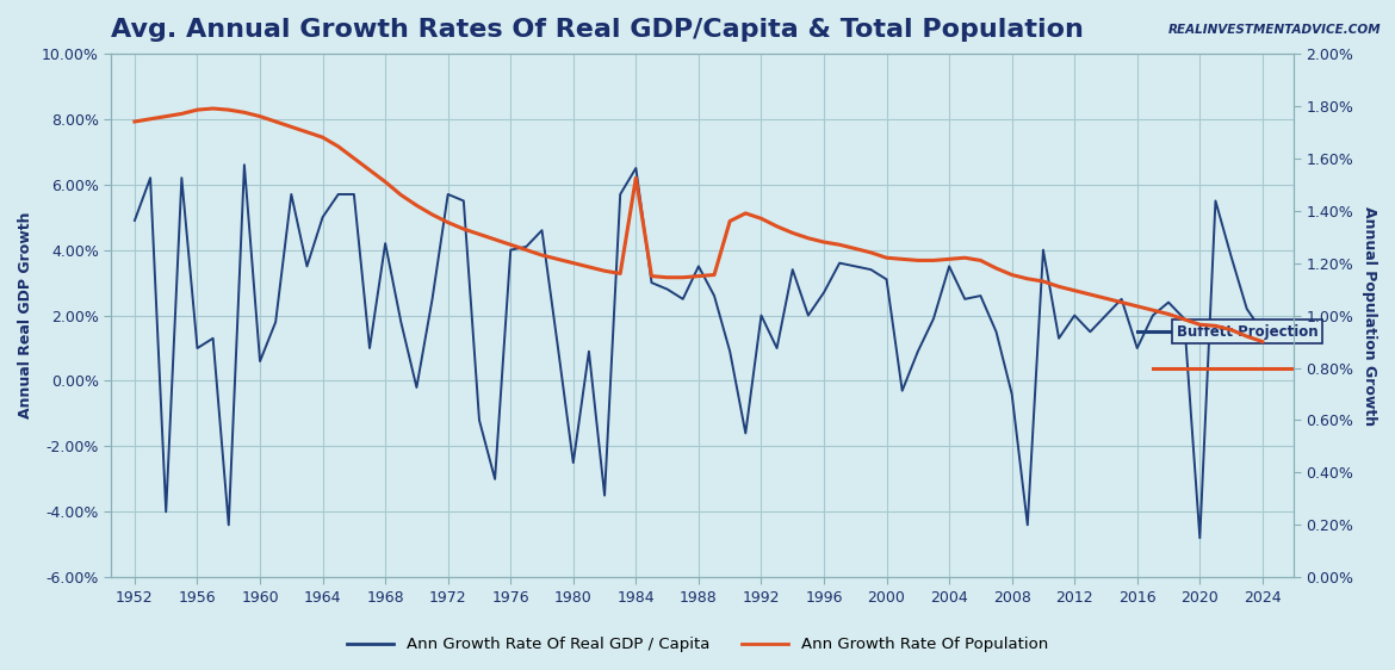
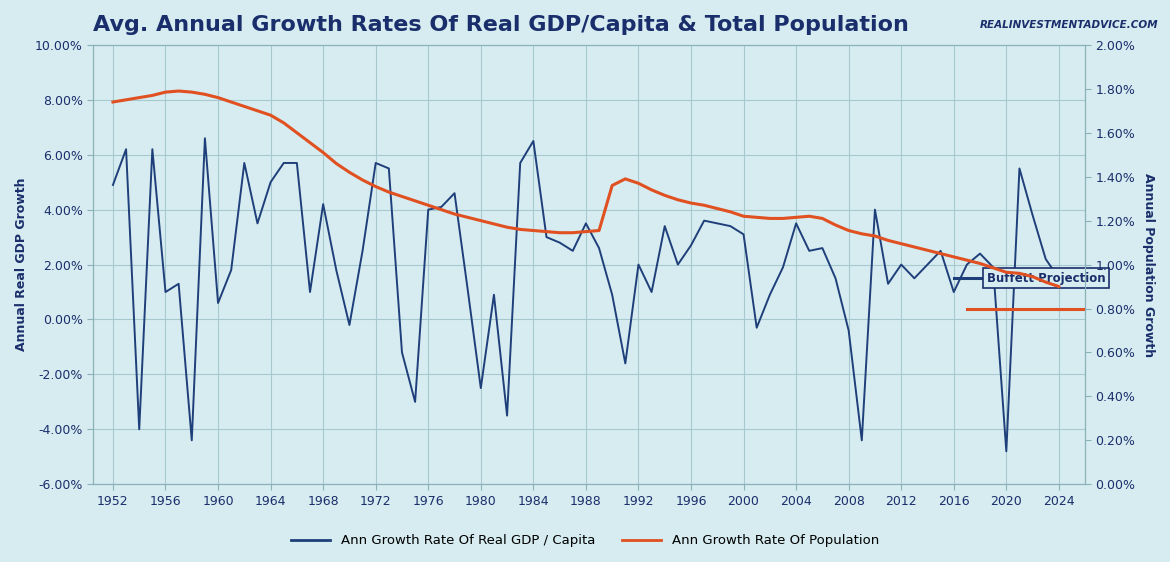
Ann Growth Rate Of Population/1984: 1.525% -> 1.155%
